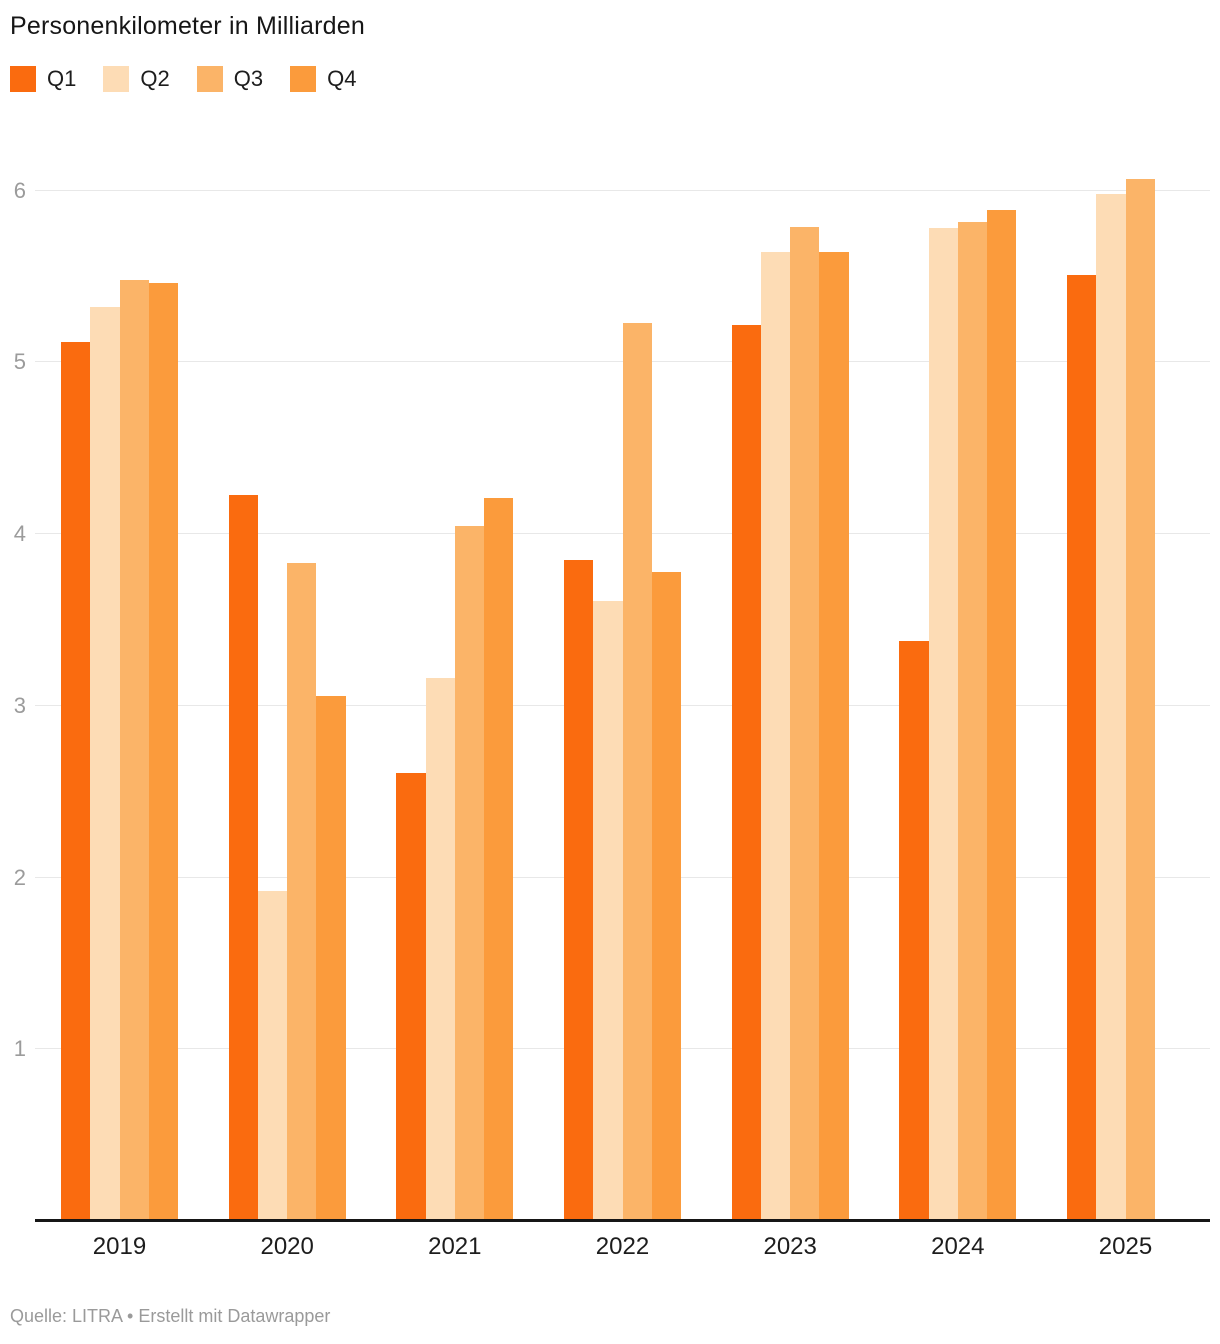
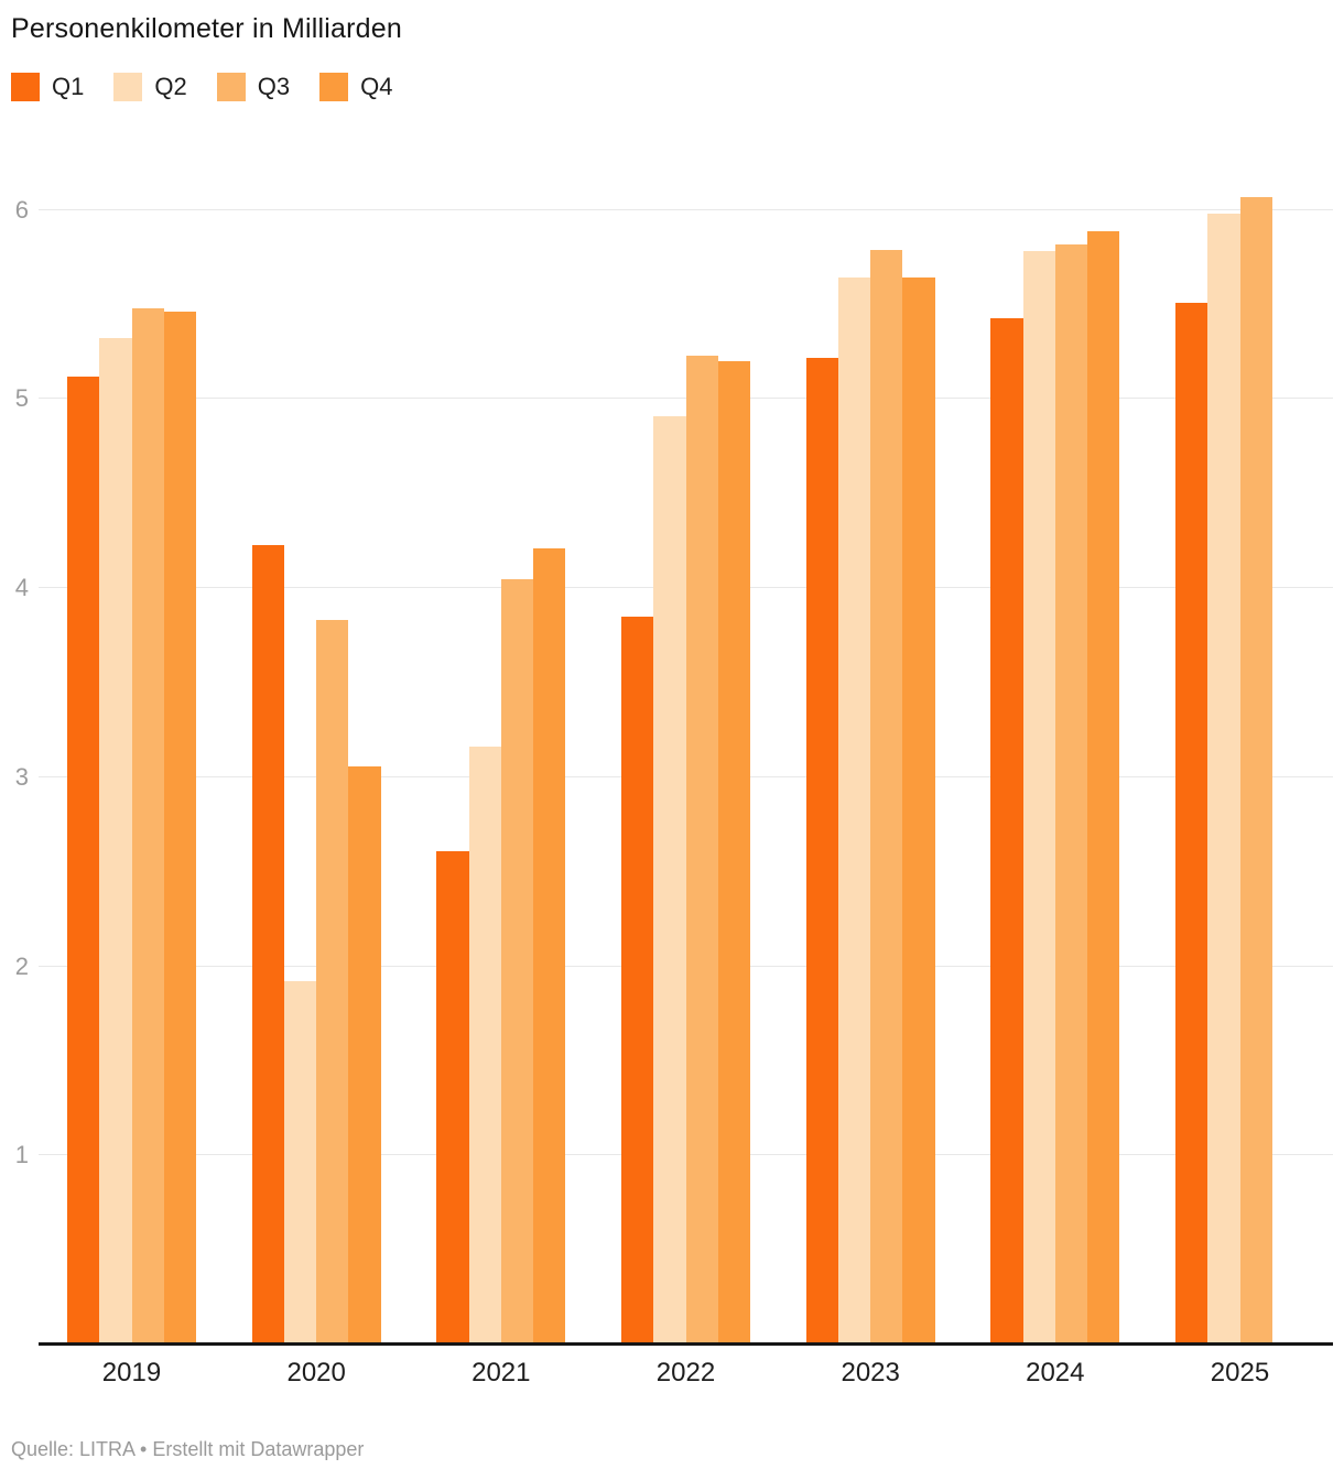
Q2/2022: 3.61 -> 4.91
Q4/2022: 3.78 -> 5.20
Q1/2024: 3.38 -> 5.43
